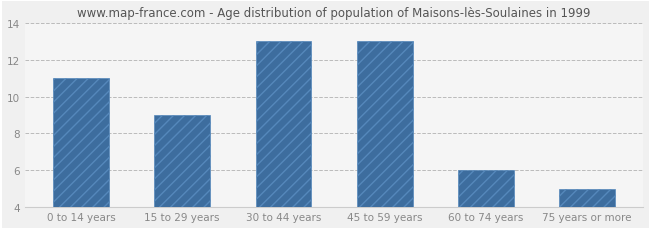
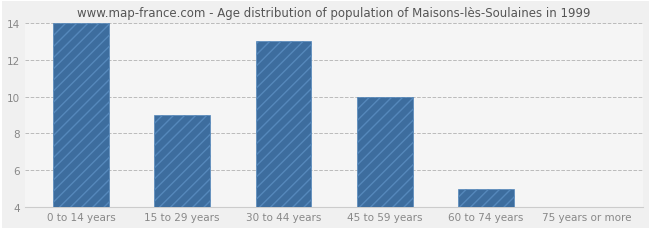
0 to 14 years: 11 -> 14
45 to 59 years: 13 -> 10
60 to 74 years: 6 -> 5
75 years or more: 5 -> 4
